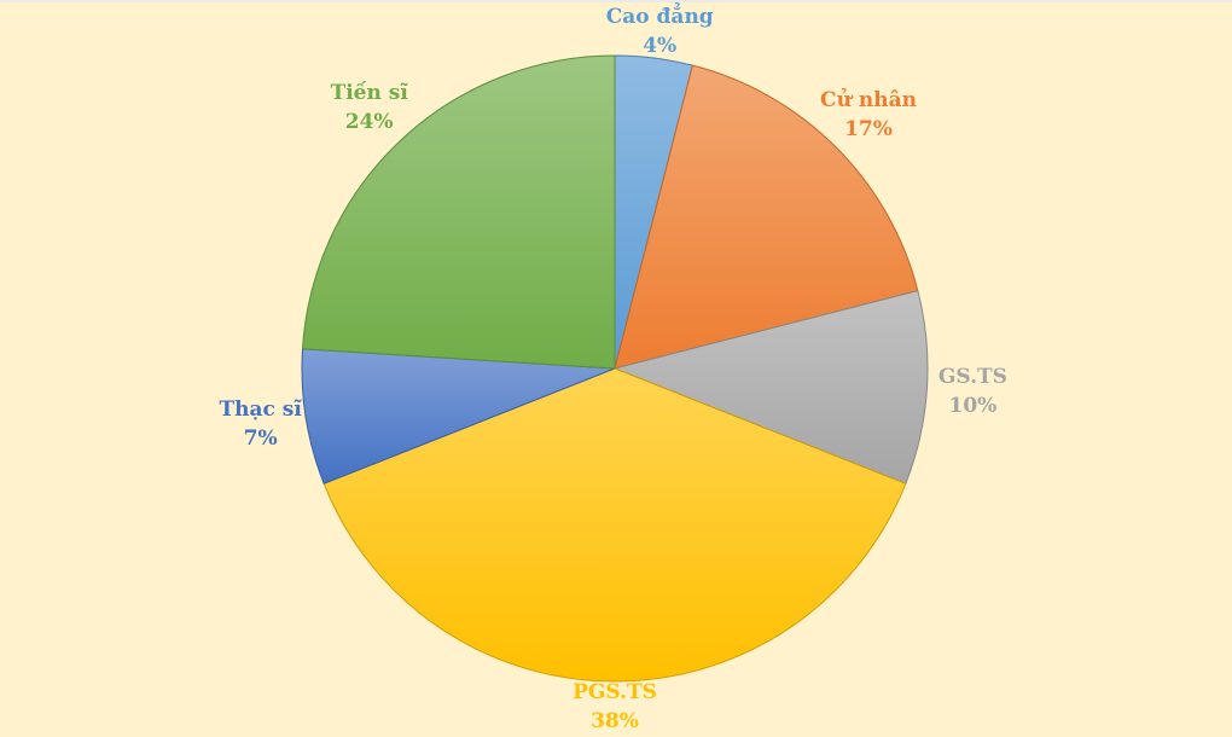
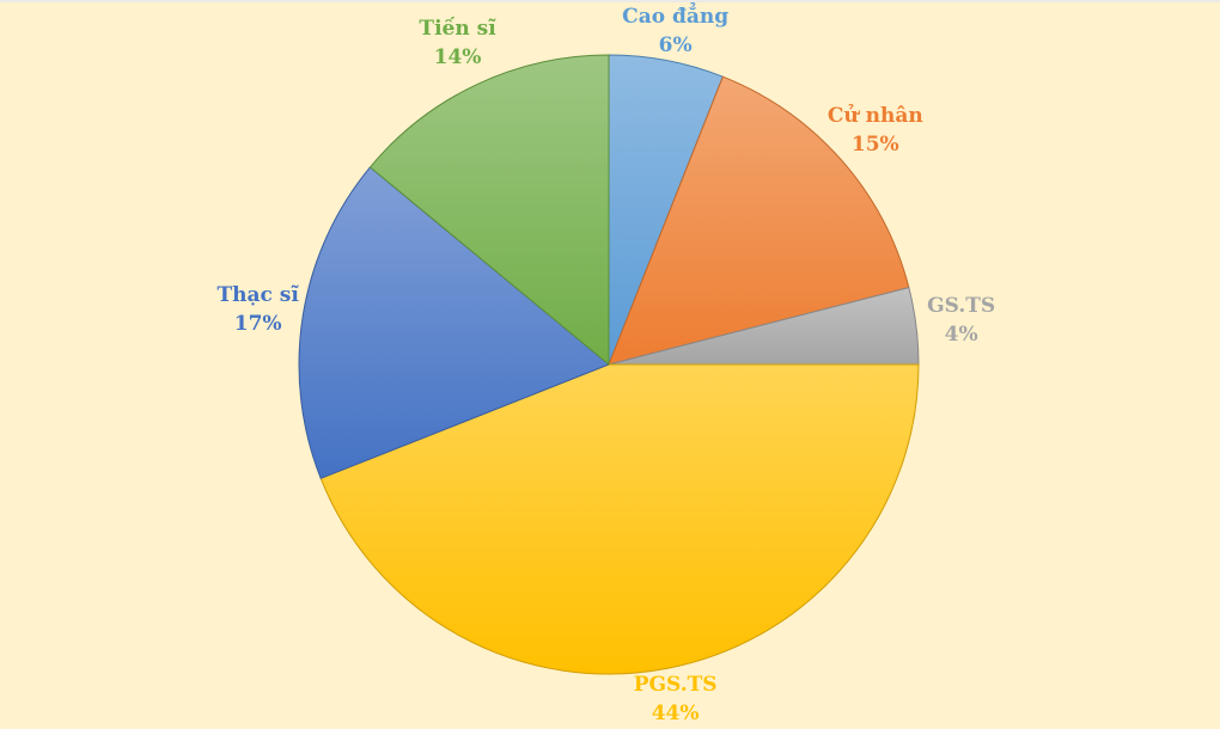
Cao đẳng: 4% -> 6%
Cử nhân: 17% -> 15%
GS.TS: 10% -> 4%
PGS.TS: 38% -> 44%
Thạc sĩ: 7% -> 17%
Tiến sĩ: 24% -> 14%
